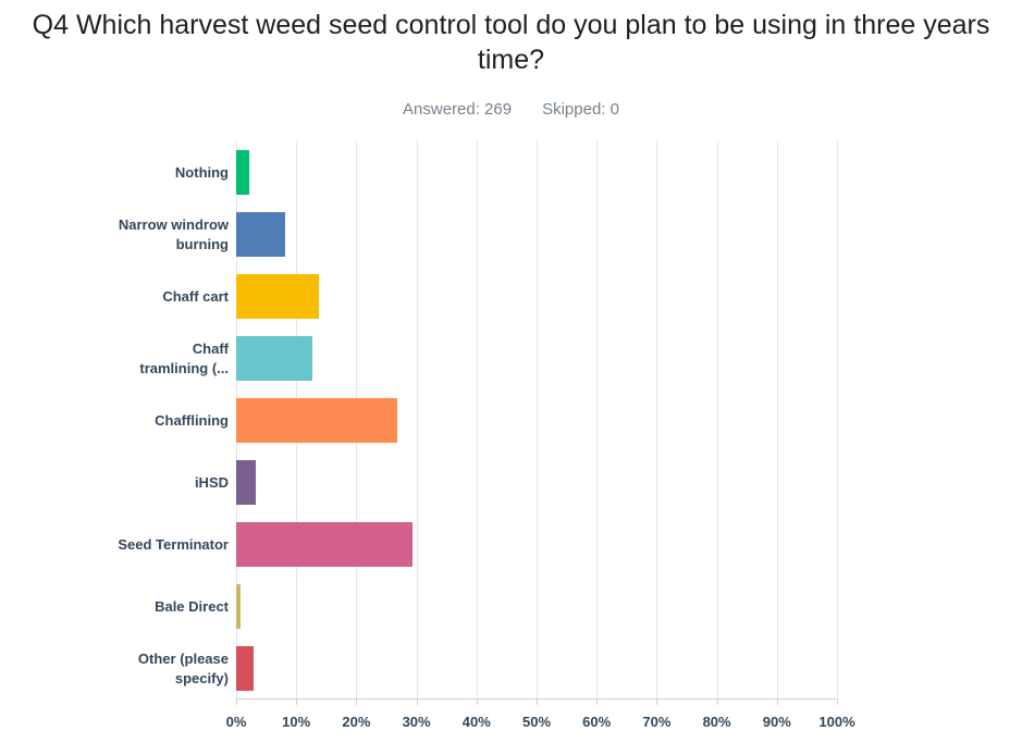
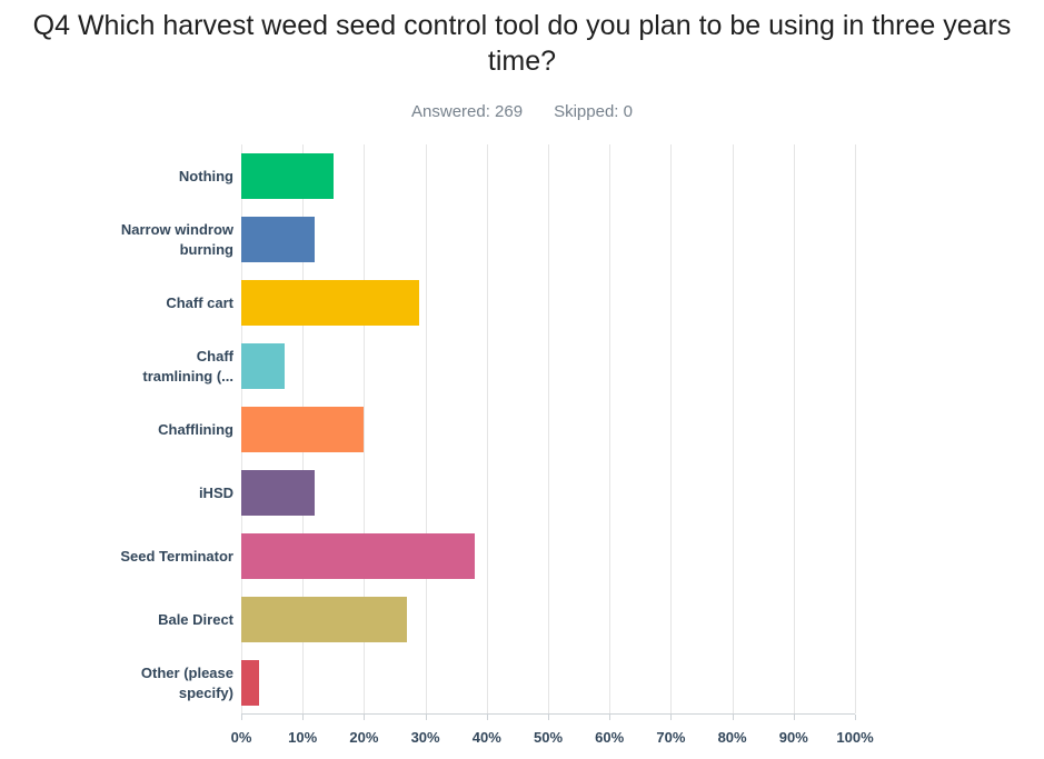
Nothing: 2% -> 15%
Narrow windrow burning: 8% -> 12%
Chaff cart: 14% -> 29%
Chaff tramlining (...: 13% -> 7%
Chafflining: 27% -> 20%
iHSD: 3% -> 12%
Seed Terminator: 29% -> 38%
Bale Direct: 1% -> 27%
